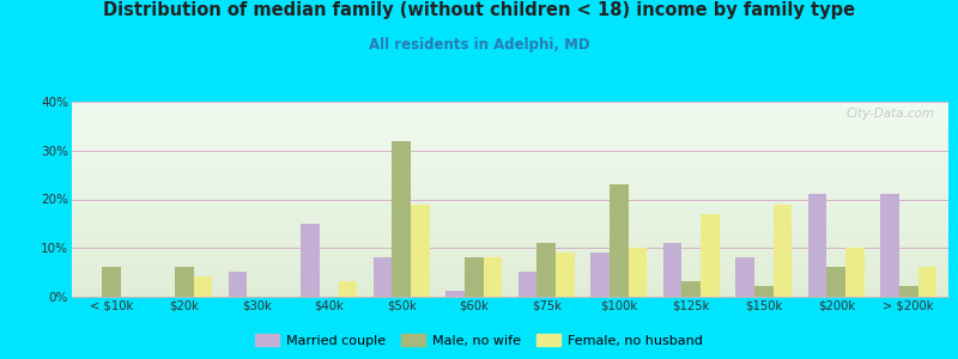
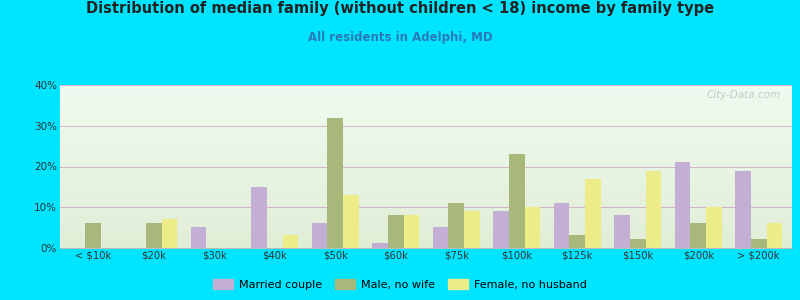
Female, no husband/$20k: 4% -> 7%
Married couple/$50k: 8% -> 6%
Female, no husband/$50k: 19% -> 13%
Married couple/> $200k: 21% -> 19%
